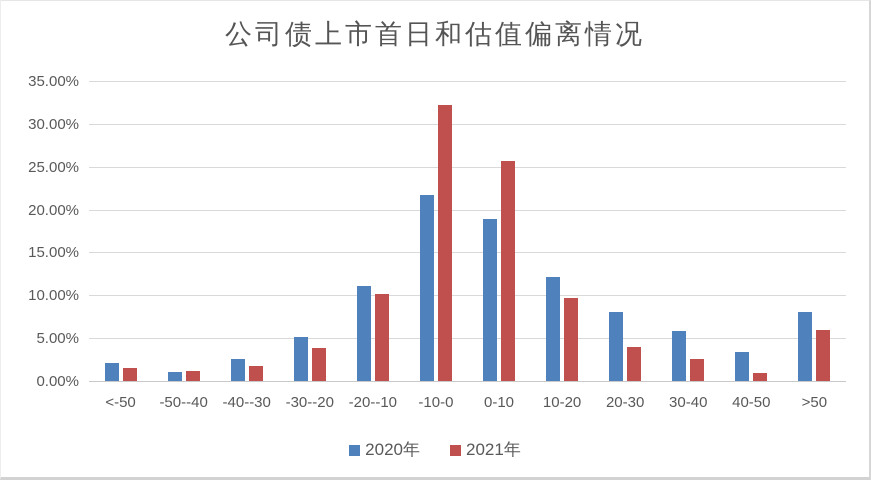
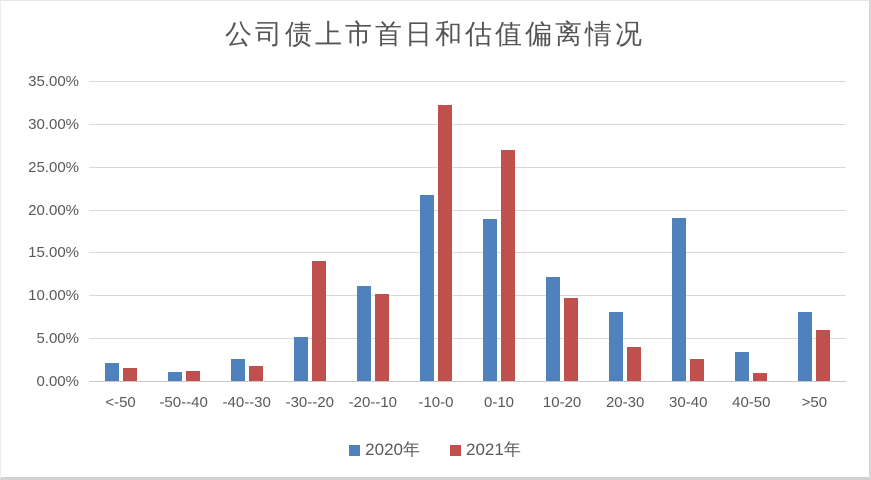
2021年/-30--20: 4% -> 14%
2021年/0-10: 26% -> 27%
2020年/30-40: 6% -> 19%
